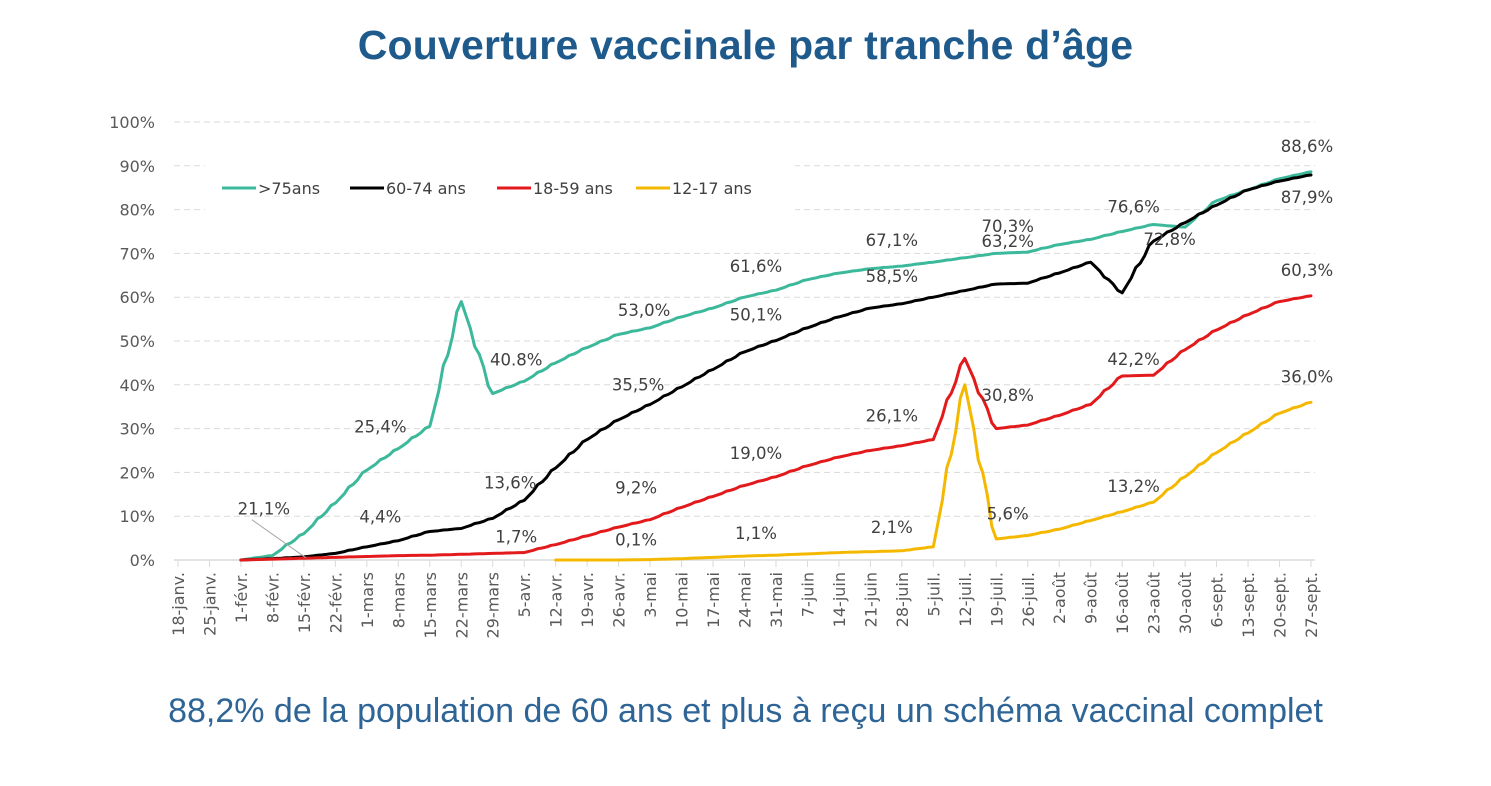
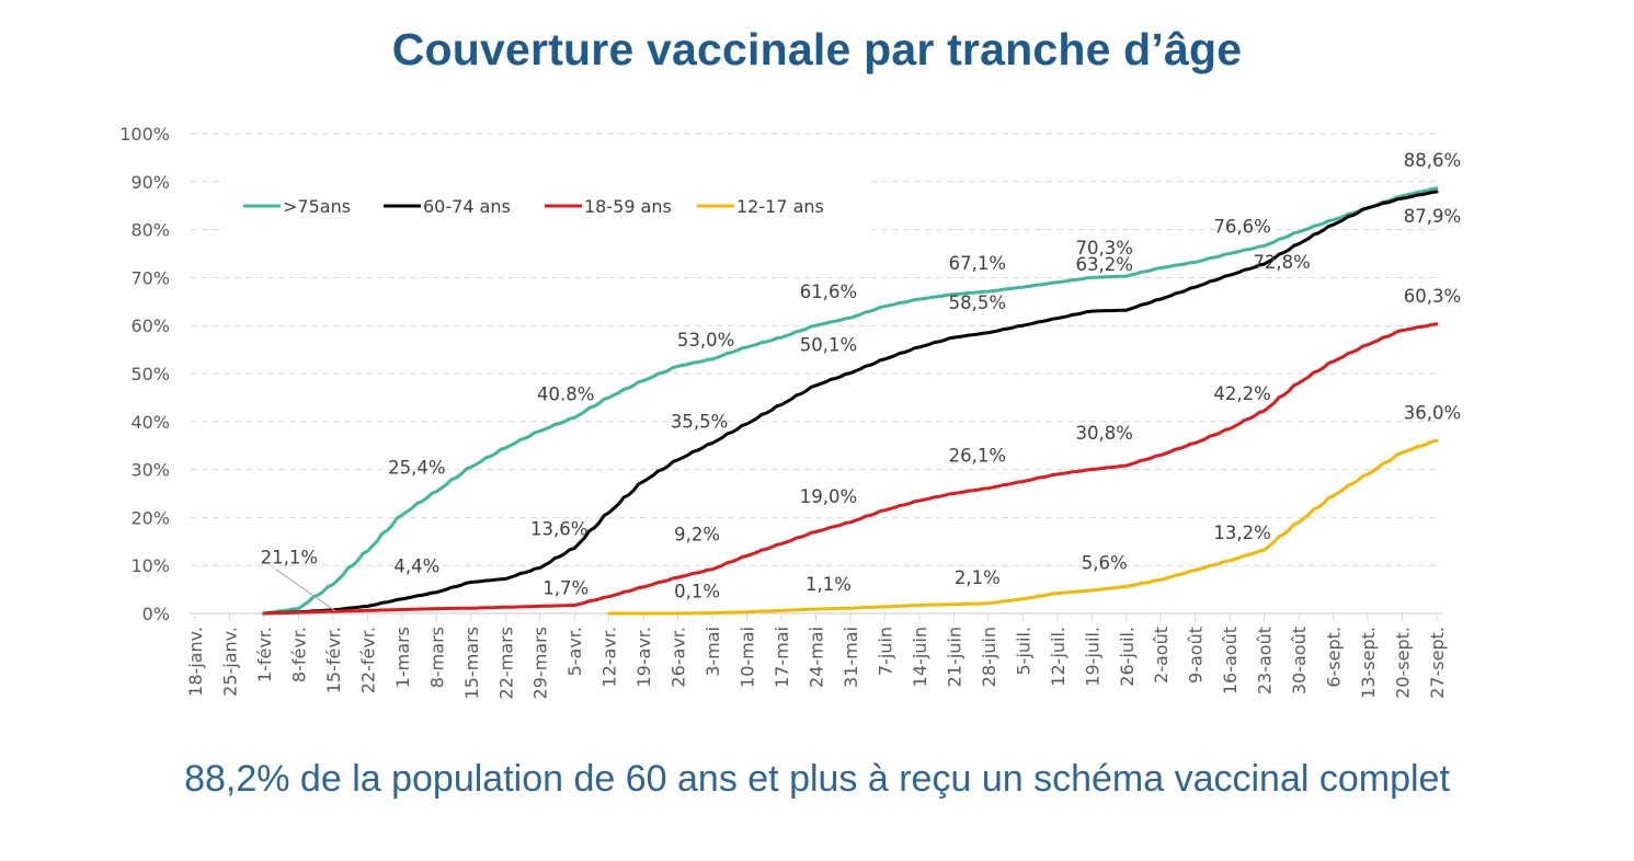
>75ans/22-mars: 59% -> 34%
18-59 ans/12-juil.: 46% -> 29%
12-17 ans/12-juil.: 40% -> 4%
60-74 ans/16-août: 61% -> 70%
18-59 ans/16-août: 42% -> 38%
>75ans/30-août: 76% -> 80%
